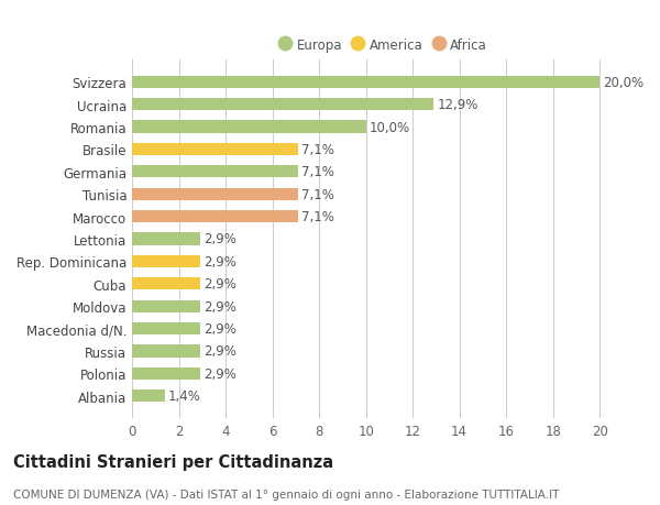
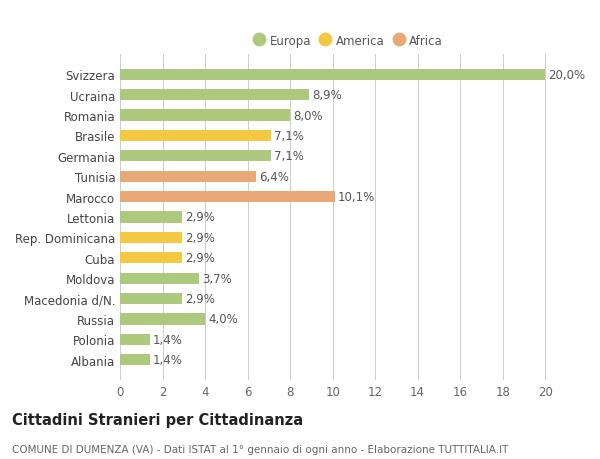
Ucraina: 12,9% -> 8,9%
Romania: 10,0% -> 8,0%
Tunisia: 7,1% -> 6,4%
Marocco: 7,1% -> 10,1%
Moldova: 2,9% -> 3,7%
Russia: 2,9% -> 4,0%
Polonia: 2,9% -> 1,4%
